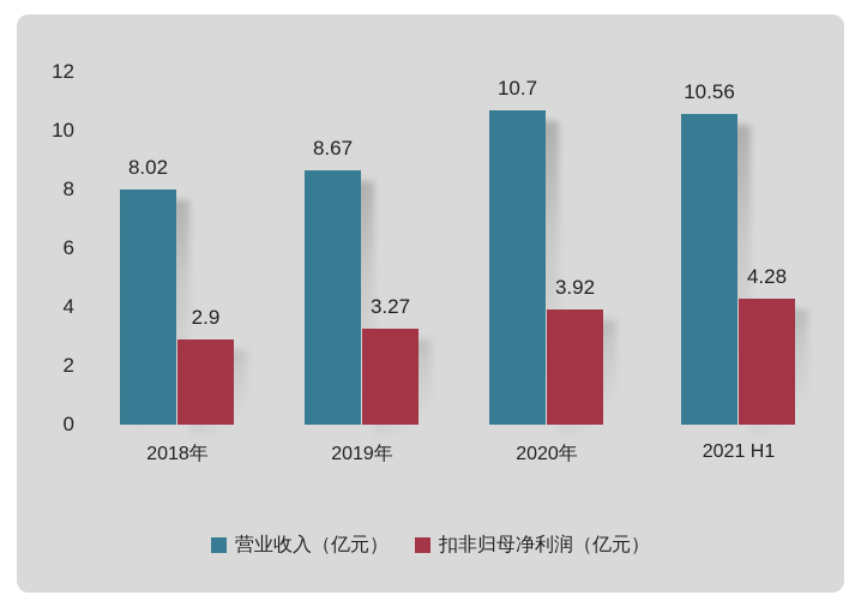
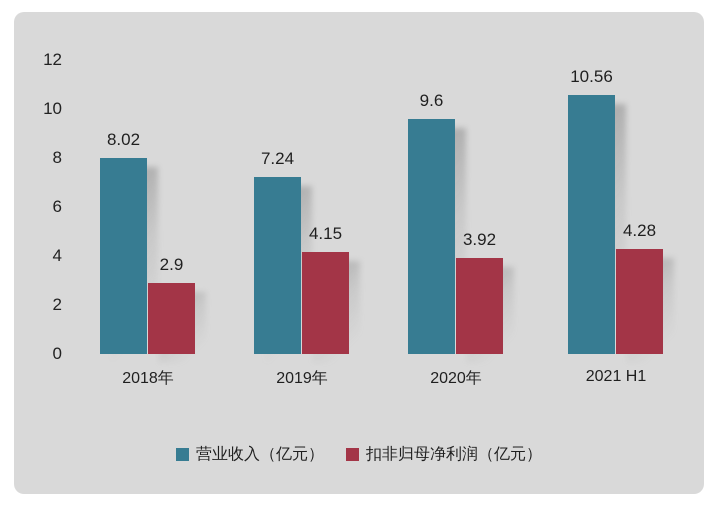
营业收入（亿元）/2019年: 8.67 -> 7.24
扣非归母净利润（亿元）/2019年: 3.27 -> 4.15
营业收入（亿元）/2020年: 10.7 -> 9.6
